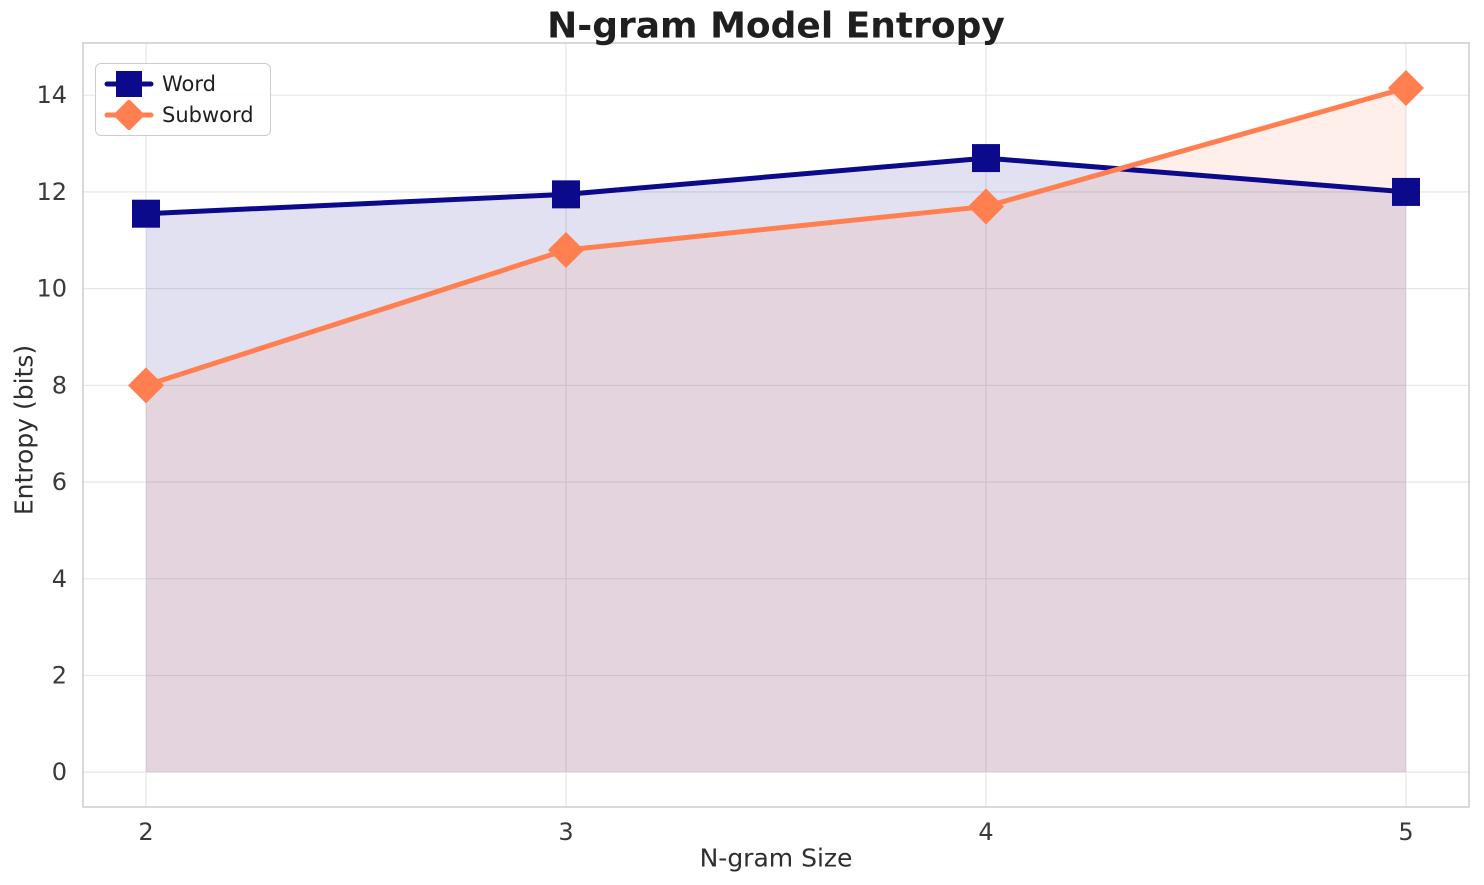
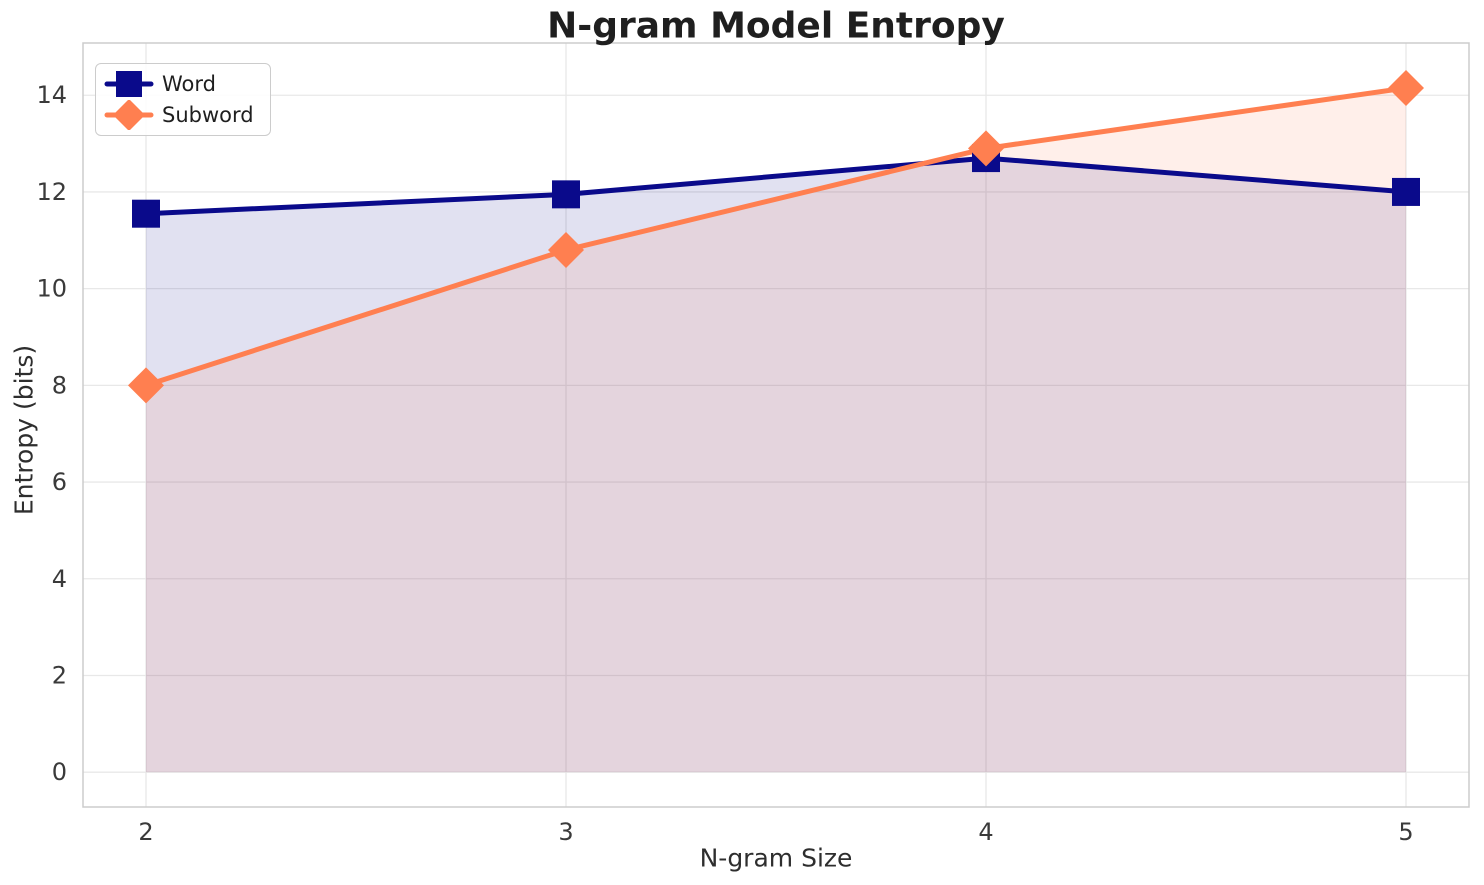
Subword/4: 11.7 -> 12.9
